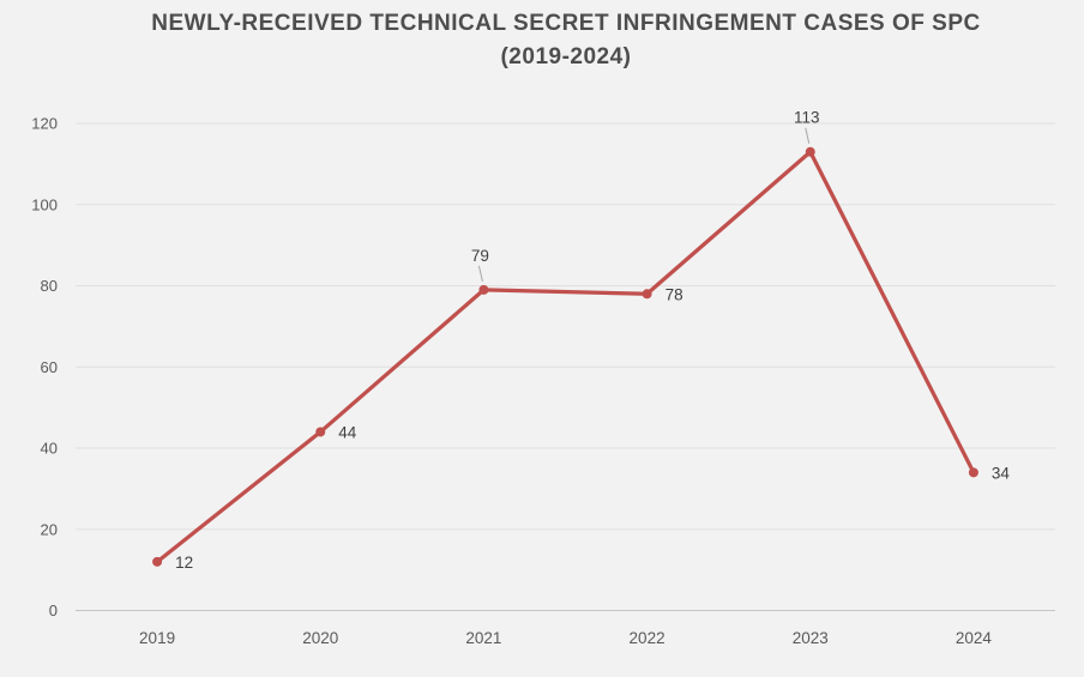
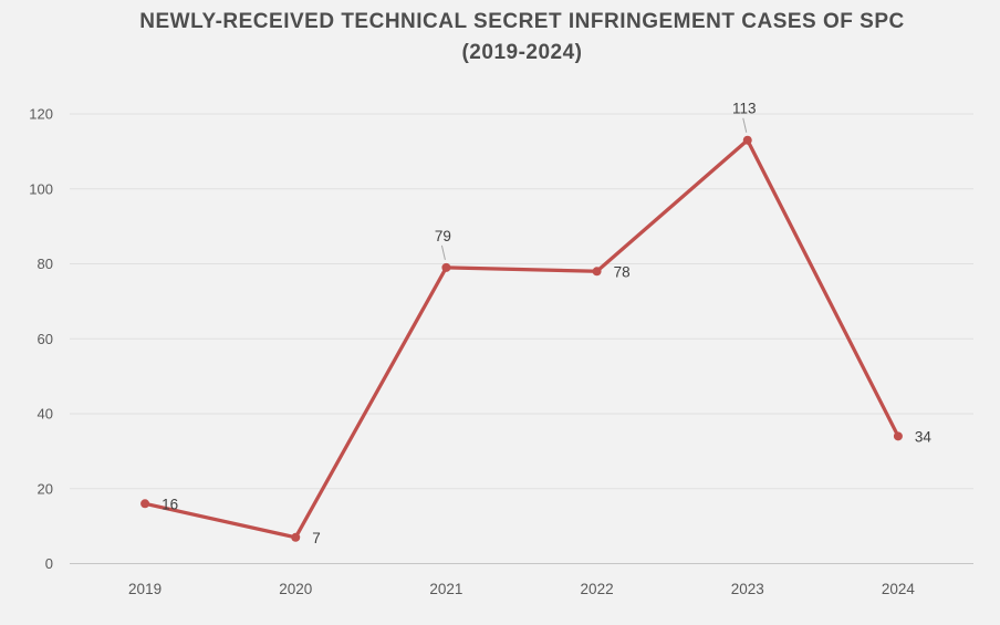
2019: 12 -> 16
2020: 44 -> 7
